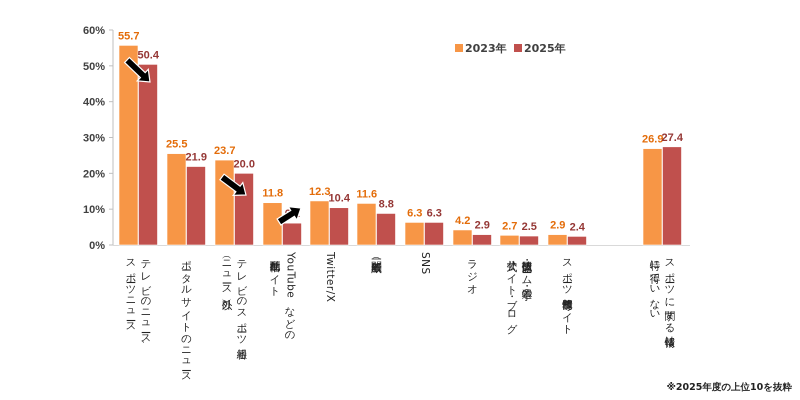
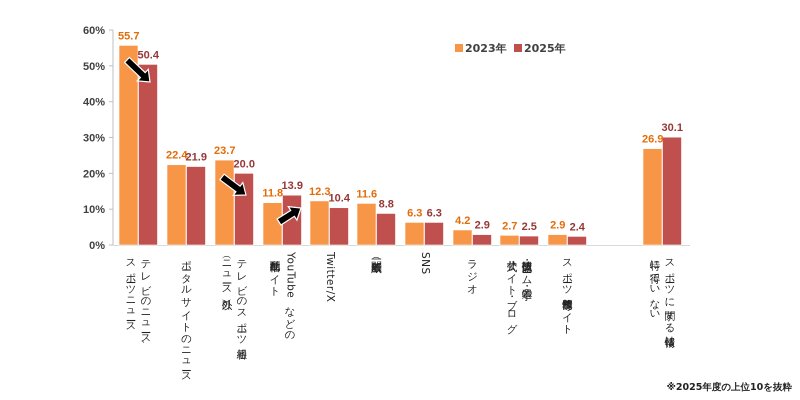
2023年/ポータルサイトのニュース: 25.5 -> 22.4
2025年/YouTubeなどの 動画配信サイト: 6.1 -> 13.9
2025年/スポーツに関する情報は 特に得ていない: 27.4 -> 30.1
